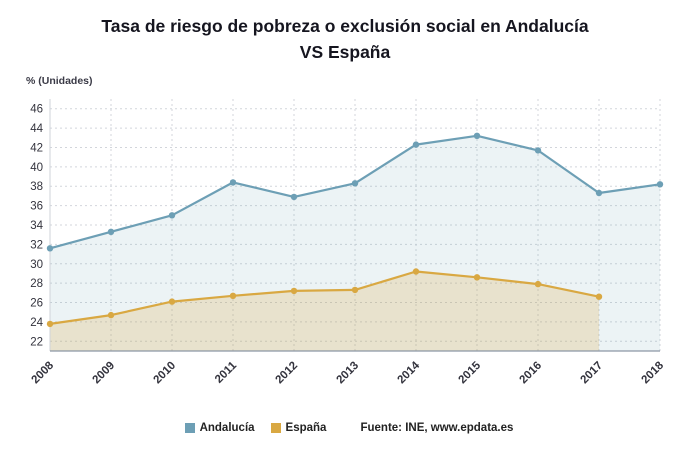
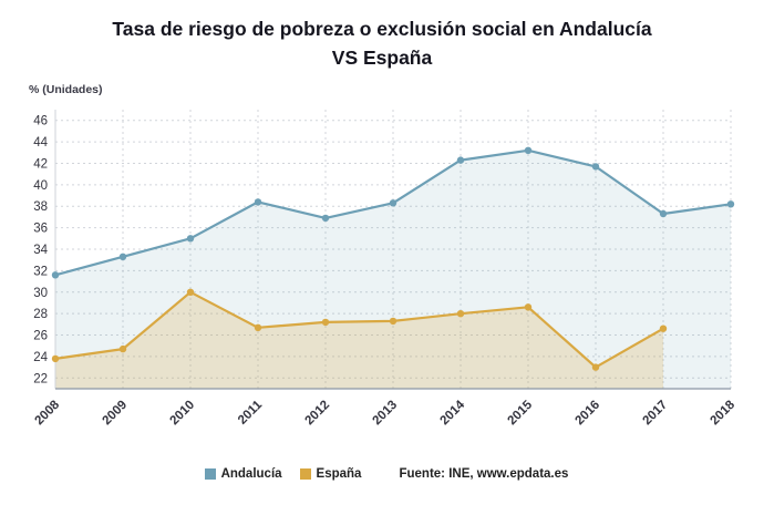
España/2010: 26 -> 30
España/2014: 29 -> 28
España/2016: 28 -> 23
